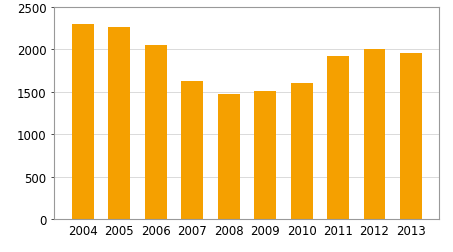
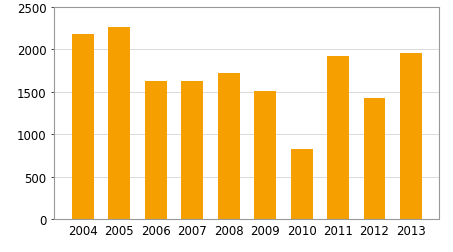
2004: 2290 -> 2180
2006: 2050 -> 1620
2008: 1470 -> 1720
2010: 1600 -> 820
2012: 2000 -> 1420
